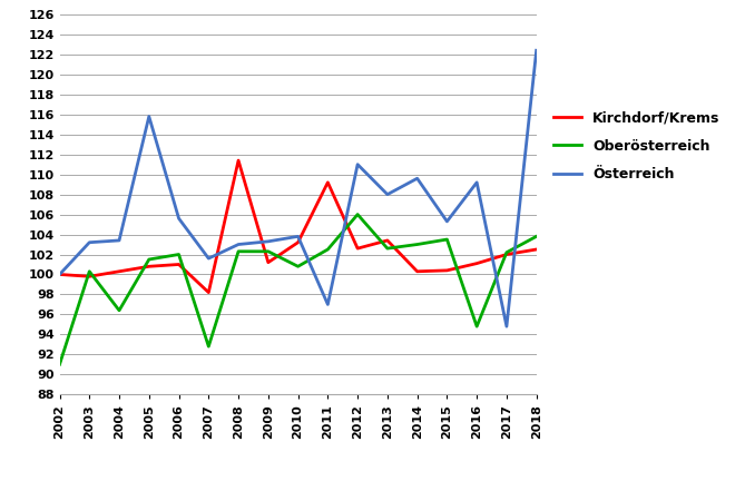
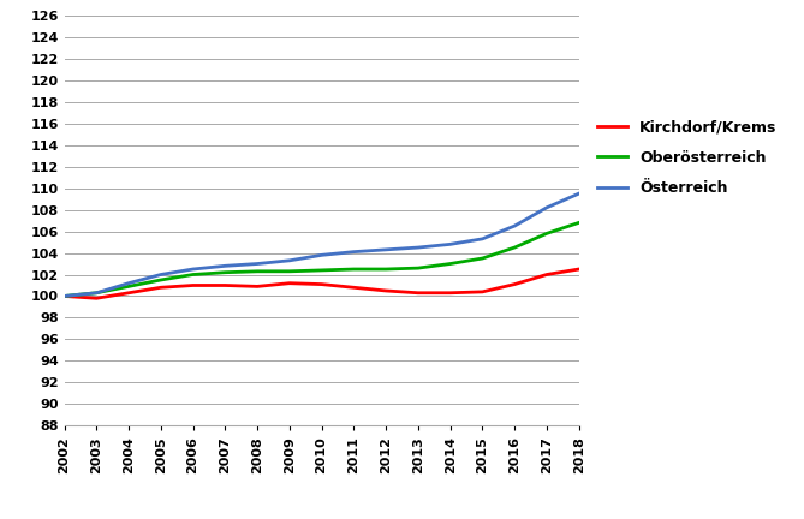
Oberösterreich/2002: 91.0 -> 100.0
Österreich/2003: 103.2 -> 100.3
Oberösterreich/2004: 96.4 -> 100.9
Österreich/2004: 103.4 -> 101.2
Österreich/2005: 115.8 -> 102.0
Österreich/2006: 105.6 -> 102.5
Kirchdorf/Krems/2007: 98.2 -> 101.0
Oberösterreich/2007: 92.8 -> 102.2
Österreich/2007: 101.6 -> 102.8
Kirchdorf/Krems/2008: 111.4 -> 100.9
Kirchdorf/Krems/2010: 103.2 -> 101.1
Oberösterreich/2010: 100.8 -> 102.4
Kirchdorf/Krems/2011: 109.2 -> 100.8
Österreich/2011: 97.0 -> 104.1
Kirchdorf/Krems/2012: 102.6 -> 100.5
Oberösterreich/2012: 106.0 -> 102.5
Österreich/2012: 111.0 -> 104.3
Kirchdorf/Krems/2013: 103.4 -> 100.3
Österreich/2013: 108.0 -> 104.5
Österreich/2014: 109.6 -> 104.8
Oberösterreich/2016: 94.8 -> 104.5
Österreich/2016: 109.2 -> 106.5
Oberösterreich/2017: 102.2 -> 105.8
Österreich/2017: 94.8 -> 108.2
Oberösterreich/2018: 103.8 -> 106.8
Österreich/2018: 122.4 -> 109.5
